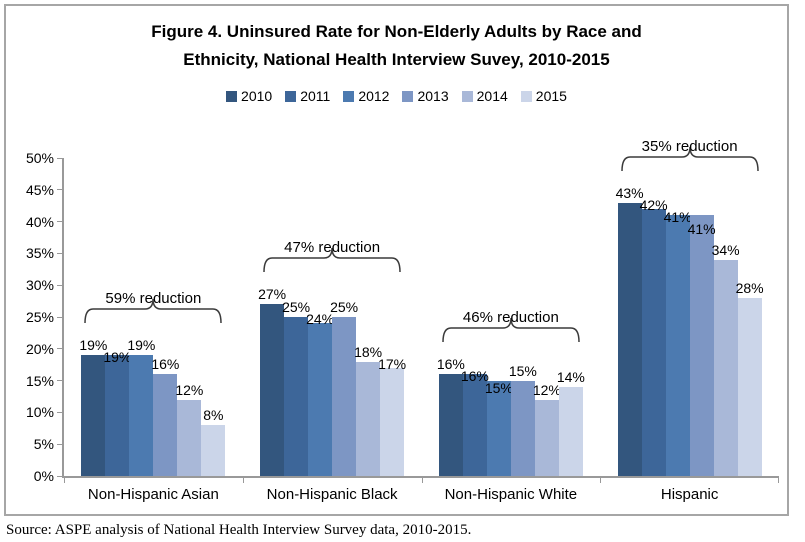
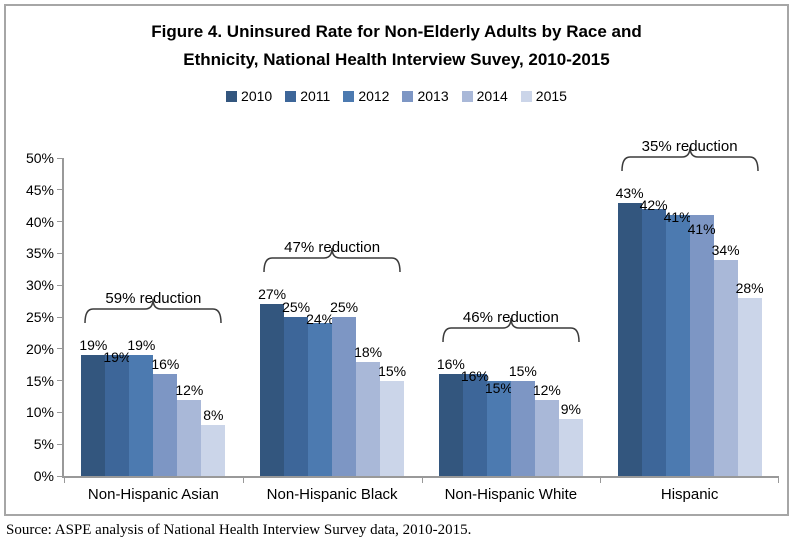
2015/Non-Hispanic Black: 17% -> 15%
2015/Non-Hispanic White: 14% -> 9%
